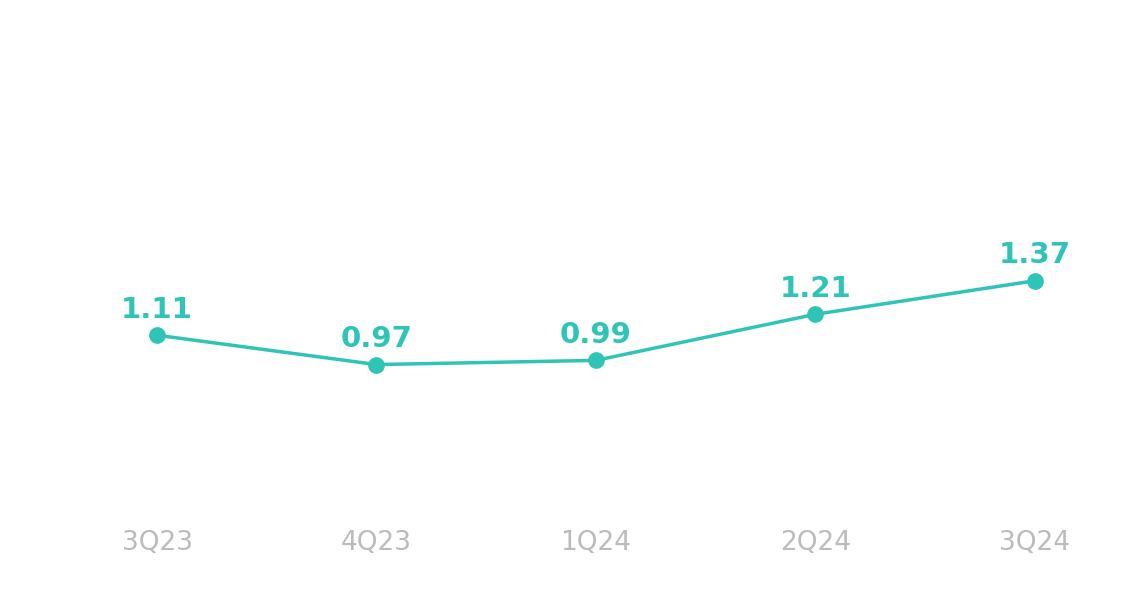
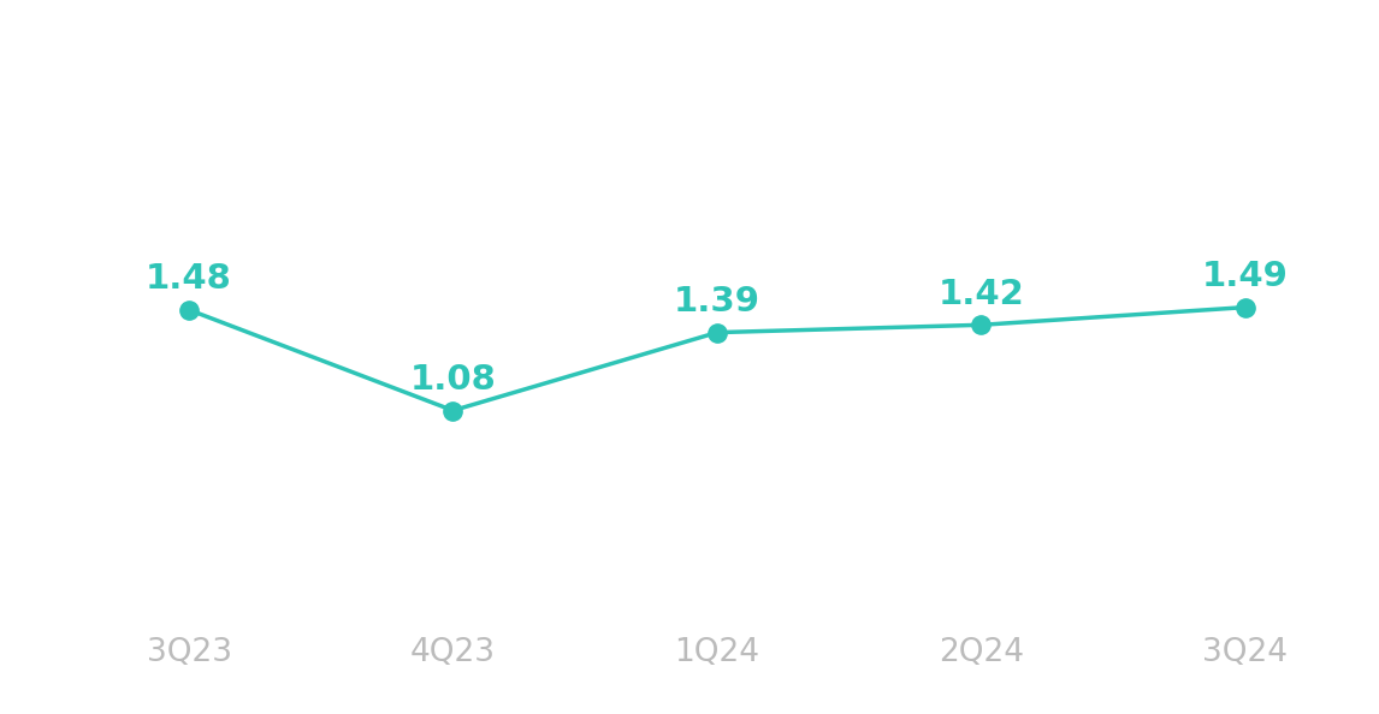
3Q23: 1.11 -> 1.48
4Q23: 0.97 -> 1.08
1Q24: 0.99 -> 1.39
2Q24: 1.21 -> 1.42
3Q24: 1.37 -> 1.49
